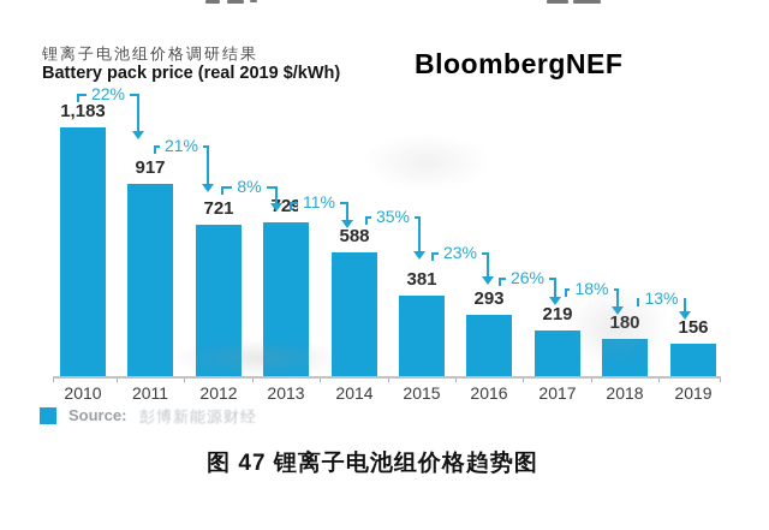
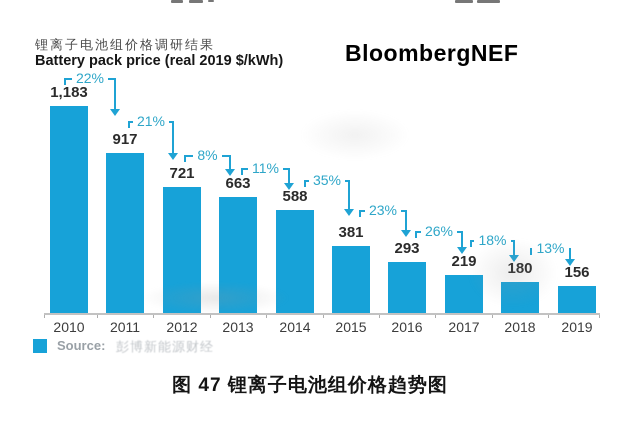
2013: 729 -> 663
